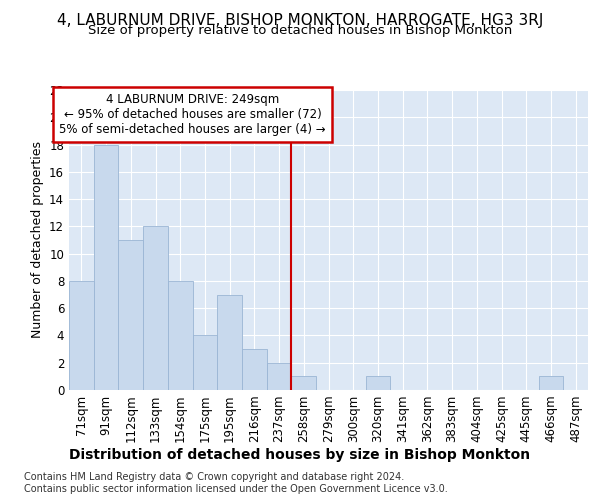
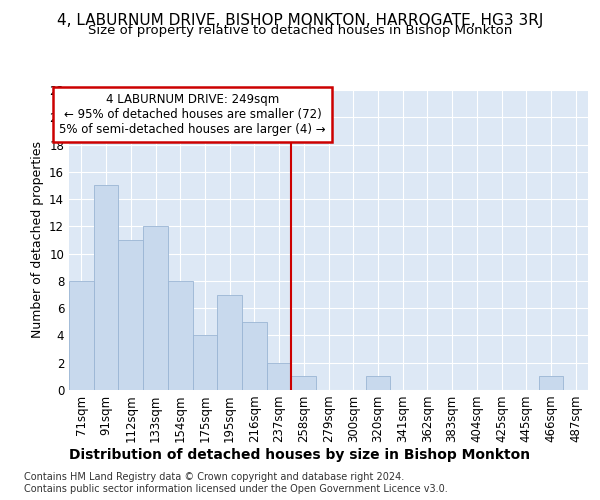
91sqm: 18 -> 15
216sqm: 3 -> 5
